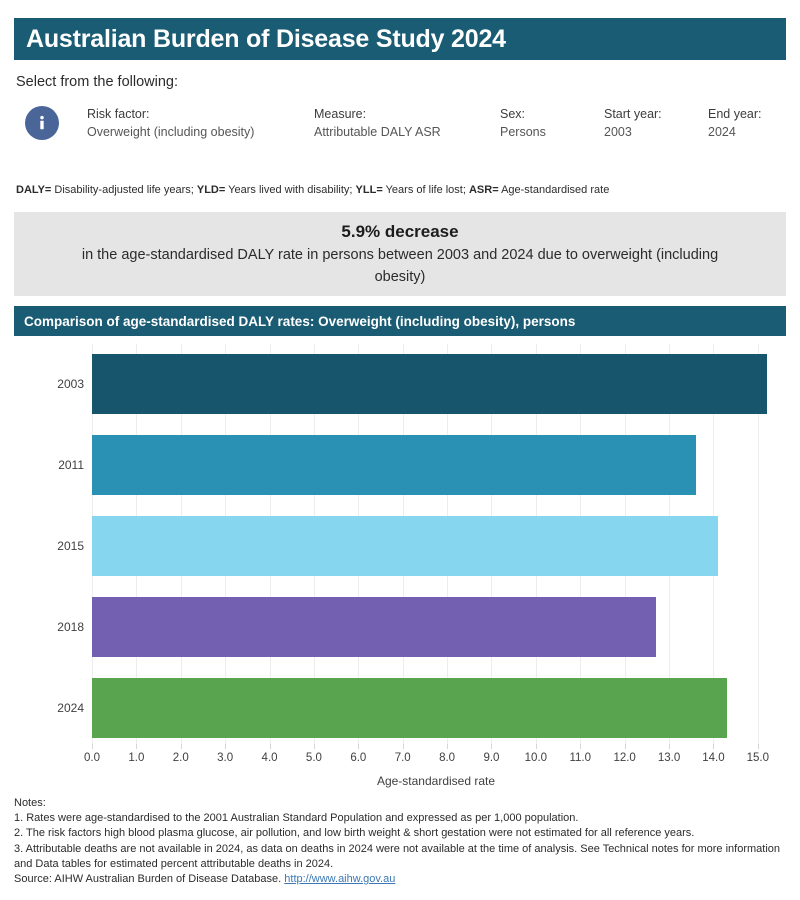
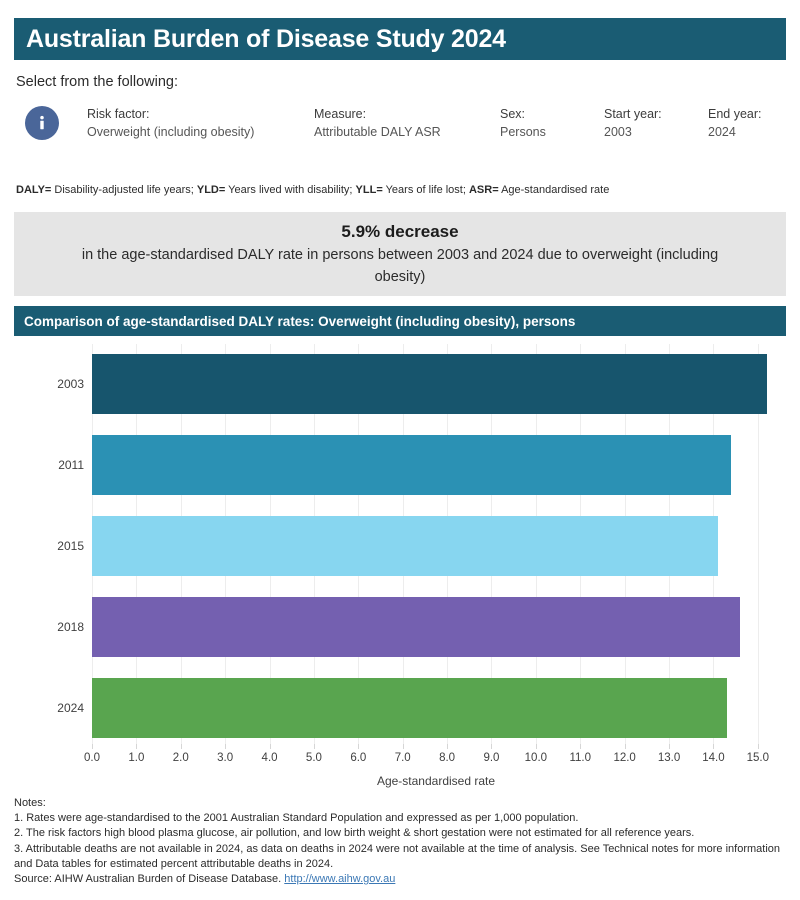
2011: 13.6 -> 14.4
2018: 12.7 -> 14.6
